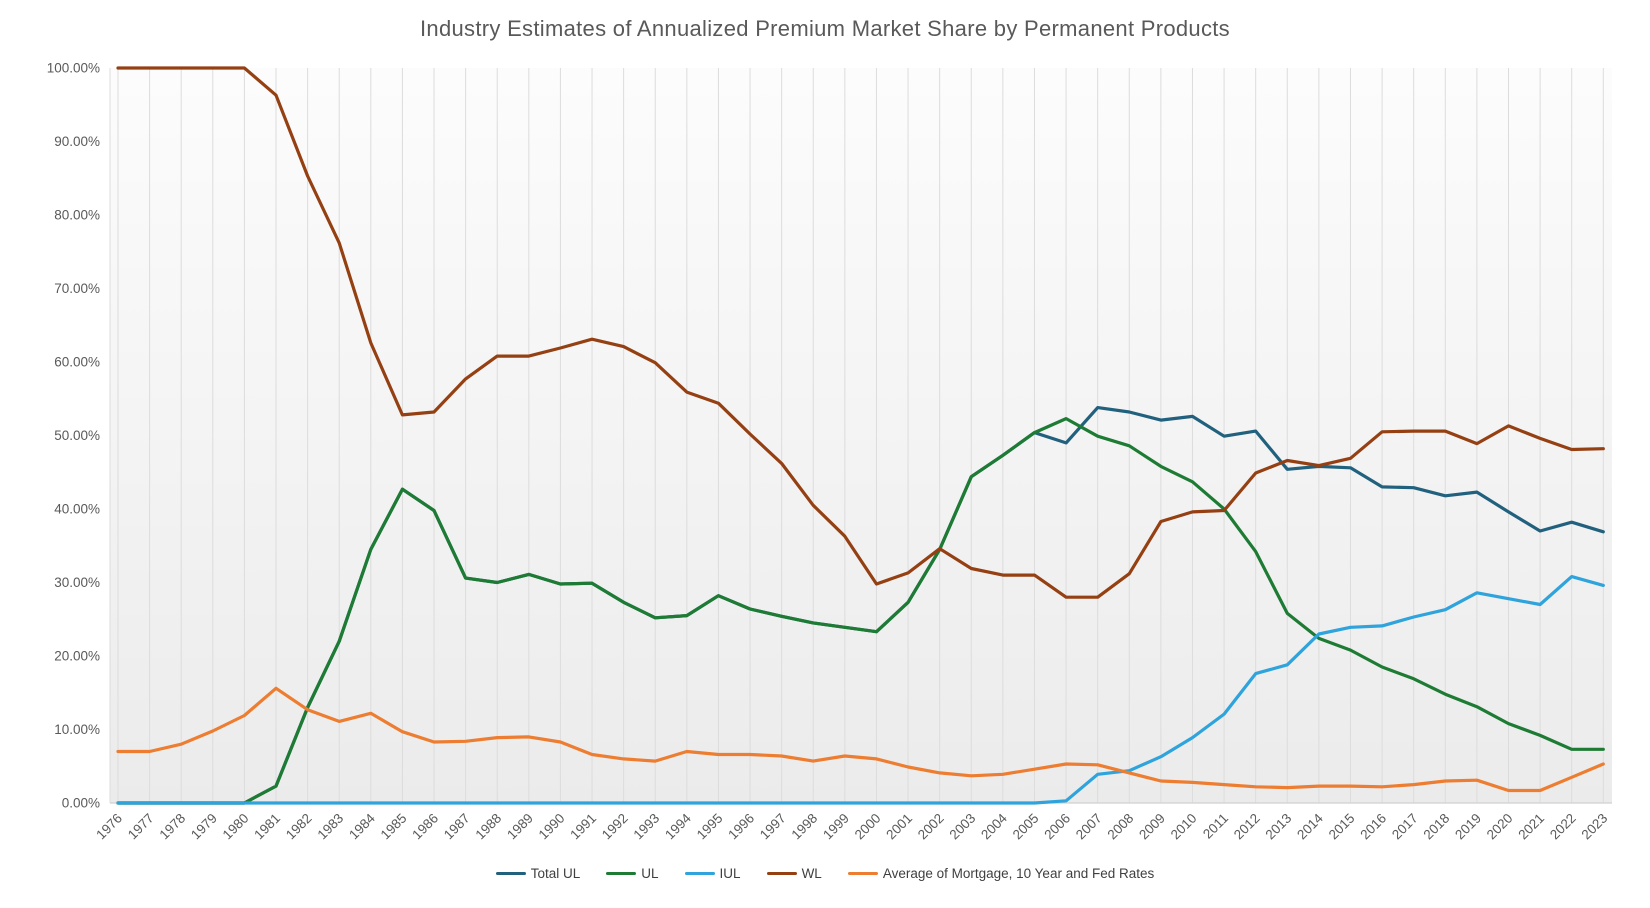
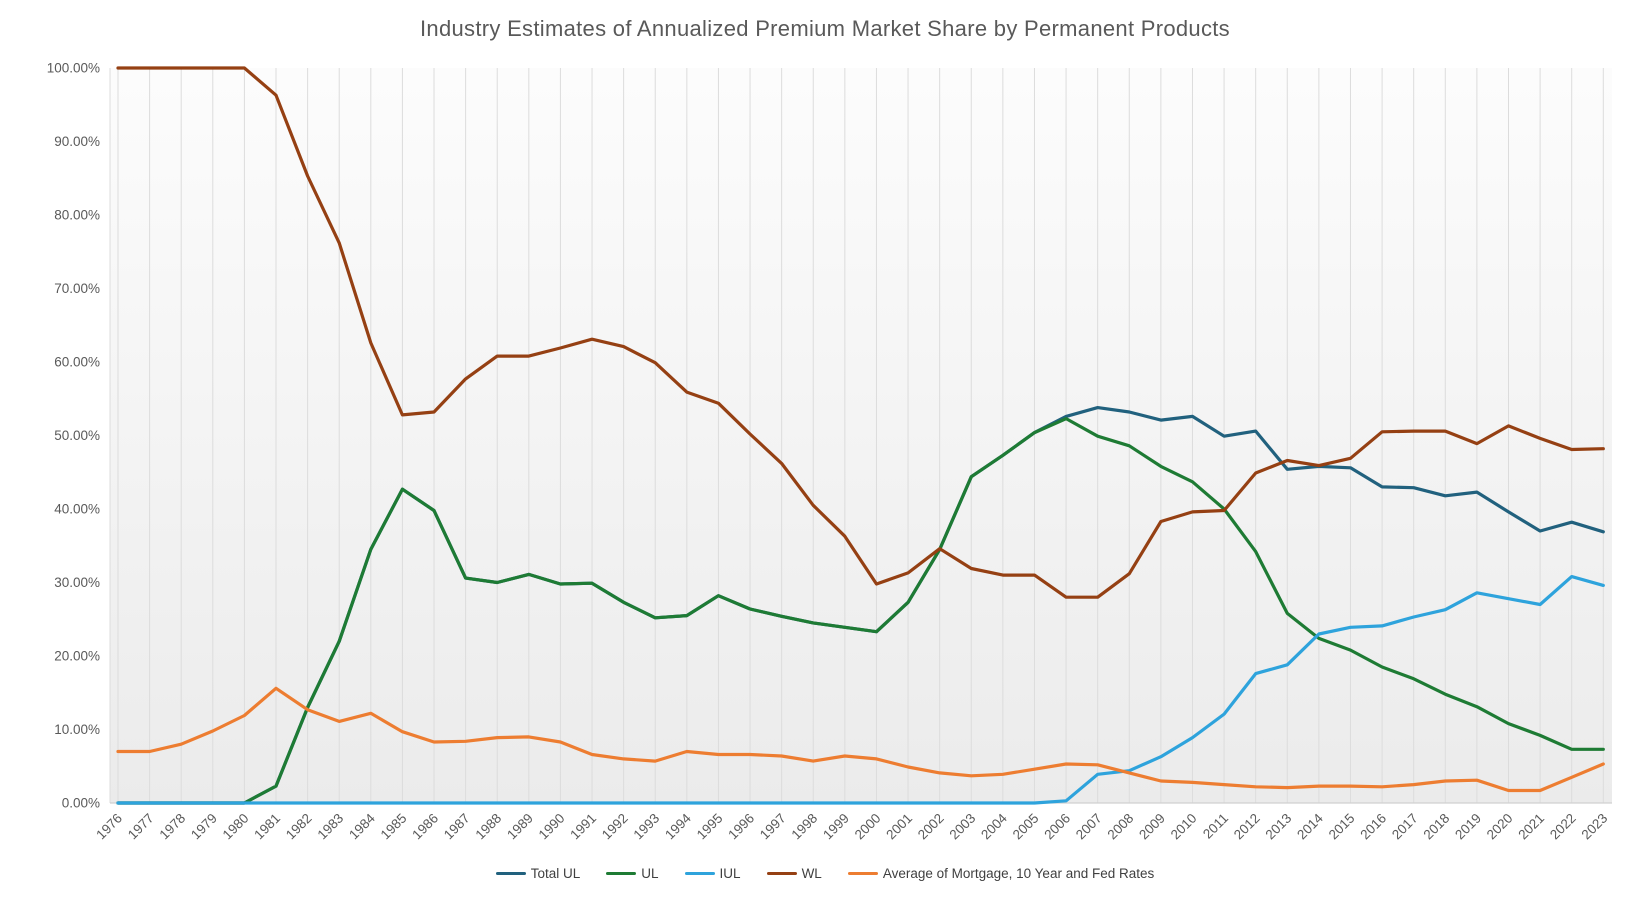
Total UL/2006: 49% -> 53%
